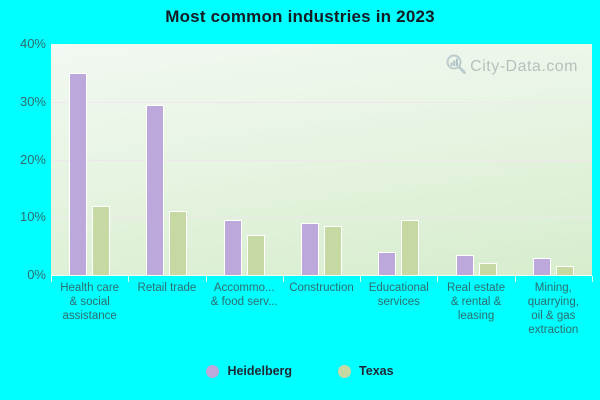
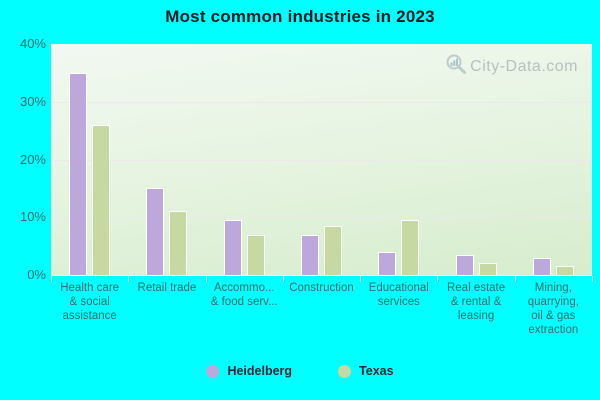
Texas/Health care & social assistance: 12% -> 26%
Heidelberg/Retail trade: 30% -> 15%
Heidelberg/Construction: 9% -> 7%
